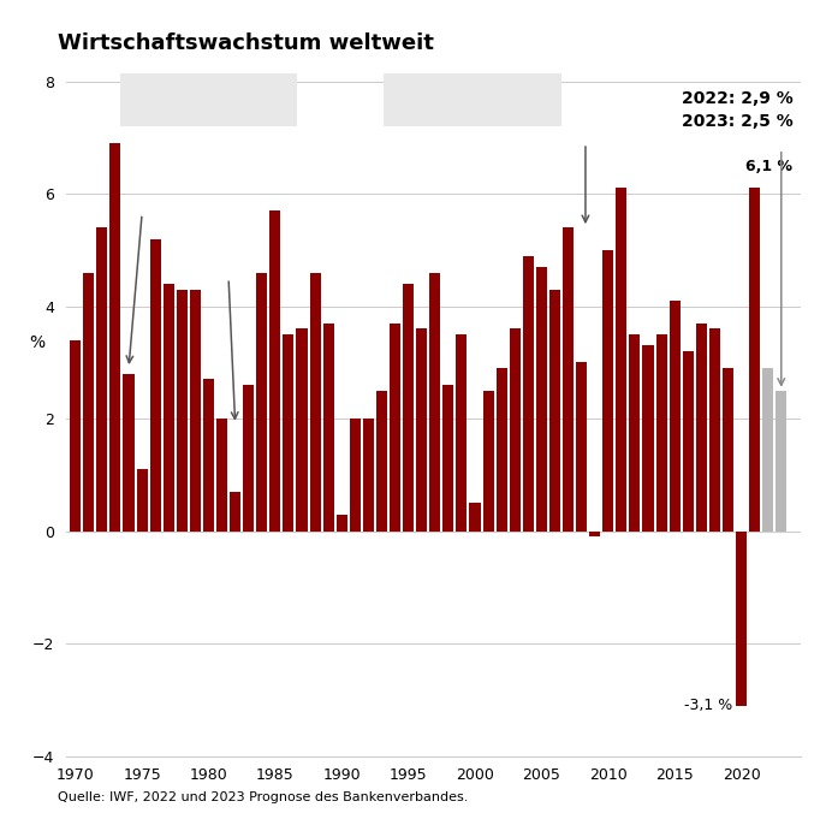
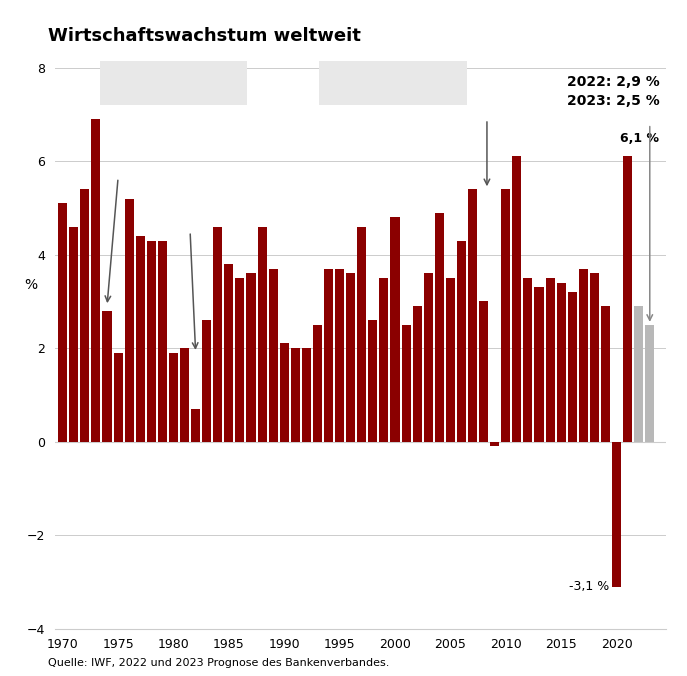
1970: 3.4 -> 5.1
1975: 1.1 -> 1.9
1980: 2.7 -> 1.9
1985: 5.7 -> 3.8
1990: 0.3 -> 2.1
1995: 4.4 -> 3.7
2000: 0.5 -> 4.8
2005: 4.7 -> 3.5
2010: 5.0 -> 5.4
2015: 4.1 -> 3.4
